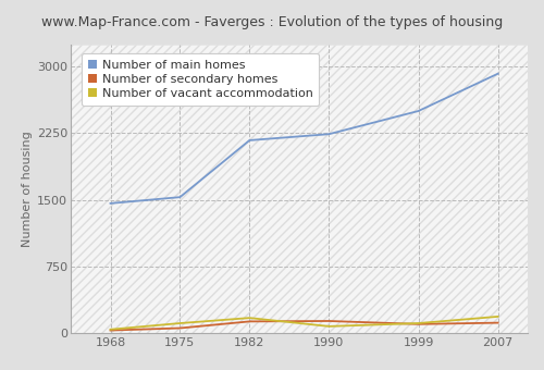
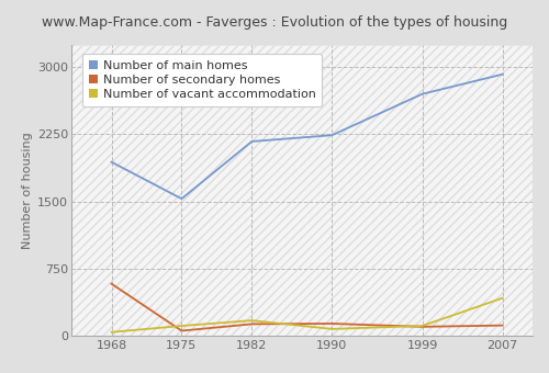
Number of main homes/1968: 1460 -> 1940
Number of secondary homes/1968: 30 -> 580
Number of main homes/1999: 2500 -> 2700
Number of vacant accommodation/2007: 180 -> 420
